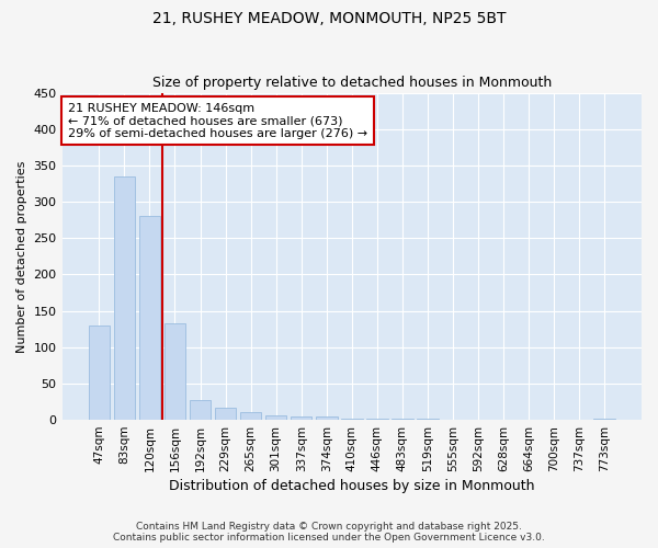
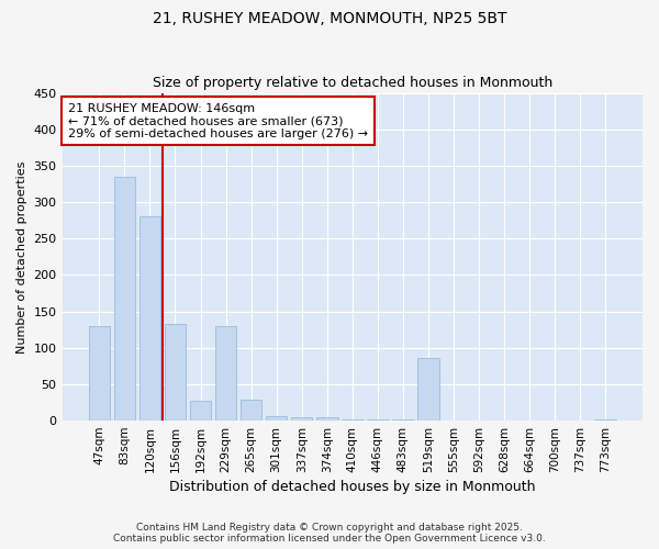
229sqm: 16 -> 130
265sqm: 11 -> 28
519sqm: 1 -> 86
